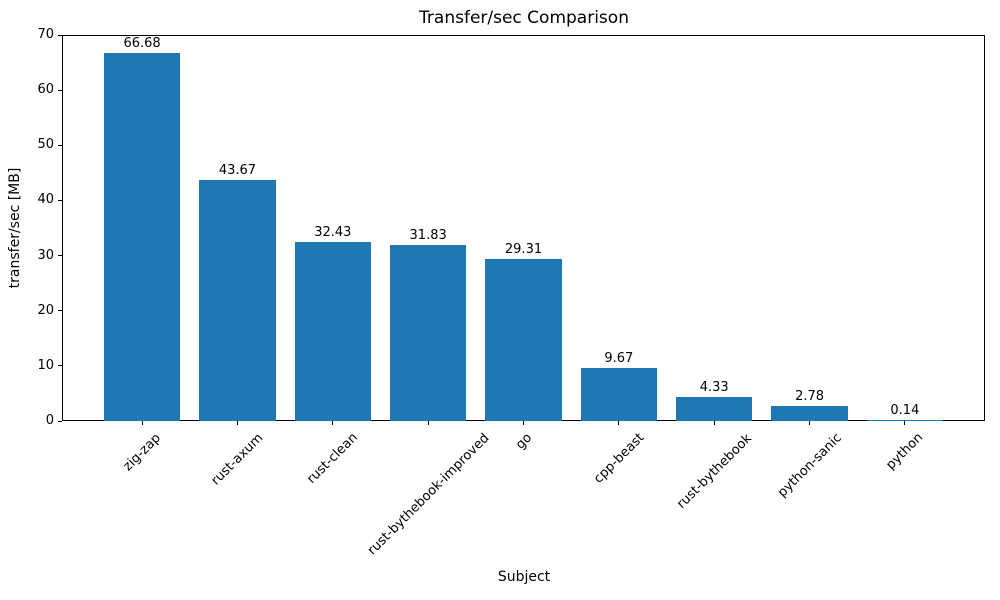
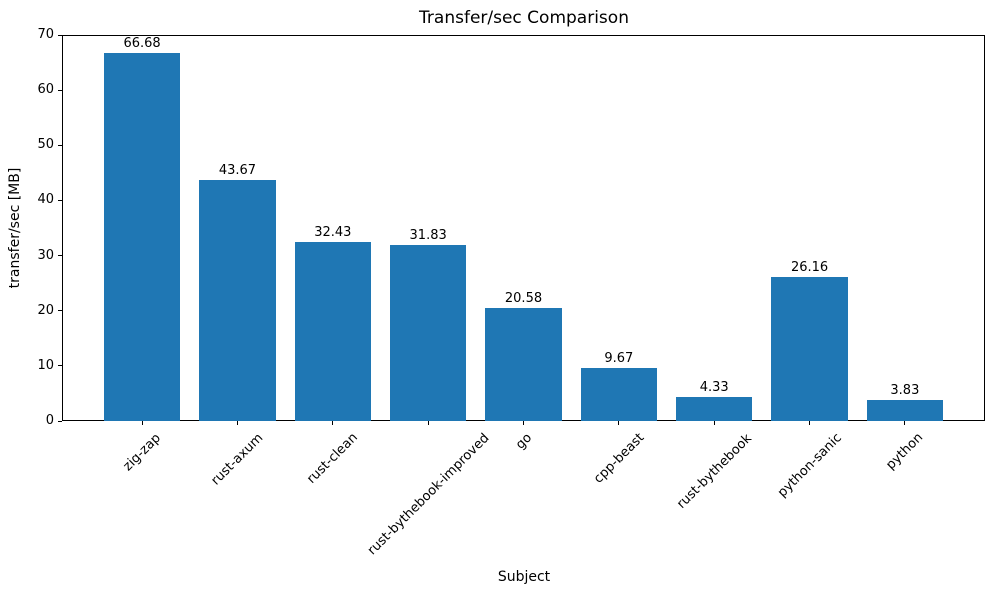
go: 29.31 -> 20.58
python-sanic: 2.78 -> 26.16
python: 0.14 -> 3.83
